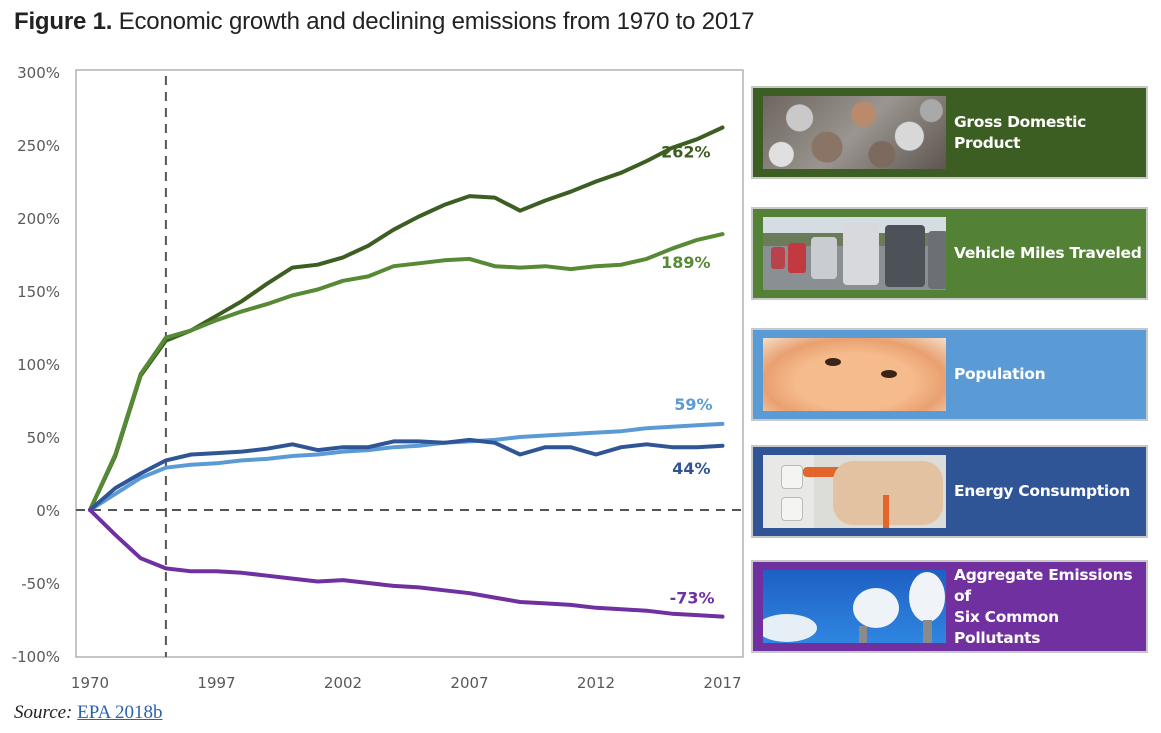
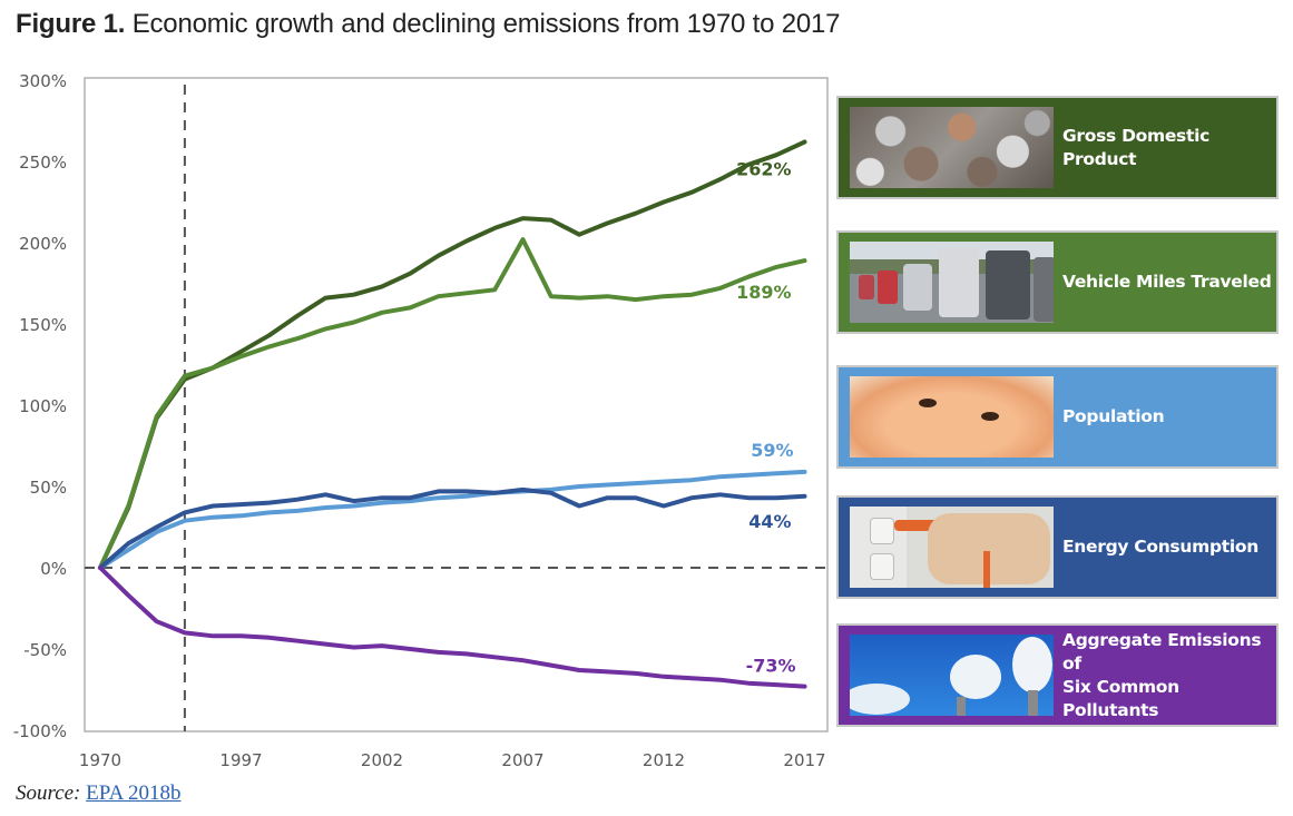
Vehicle Miles Traveled/2007: 172% -> 202%
